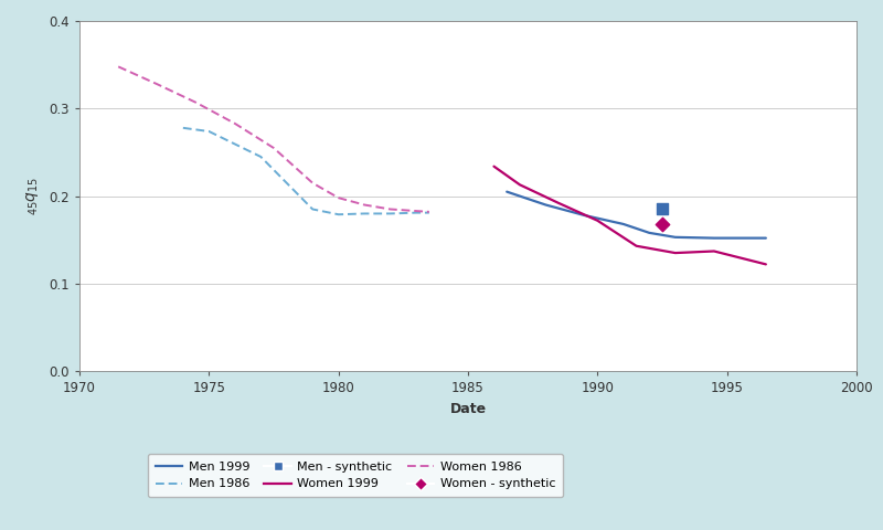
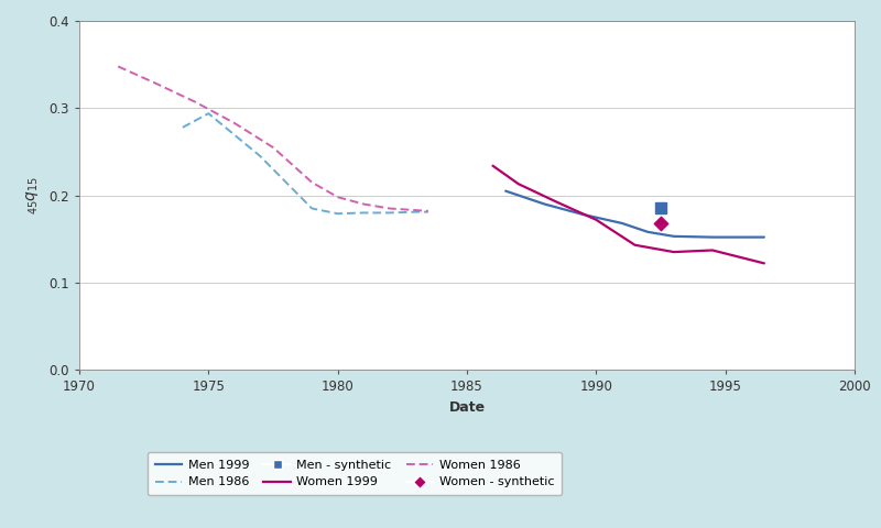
Men 1986/1975: 0.274 -> 0.294
